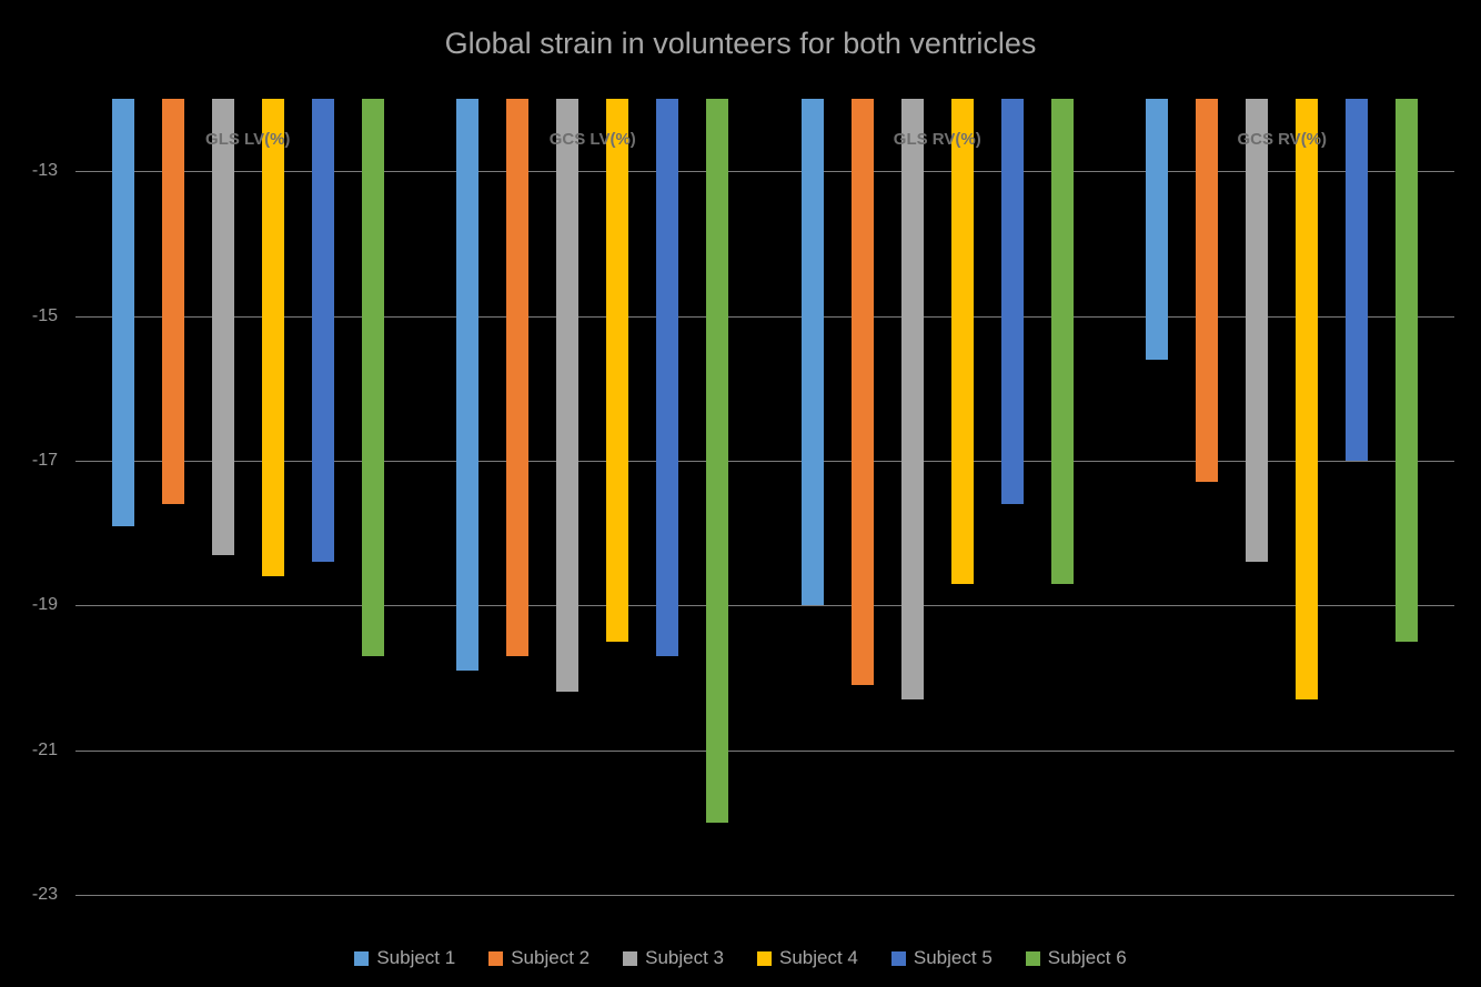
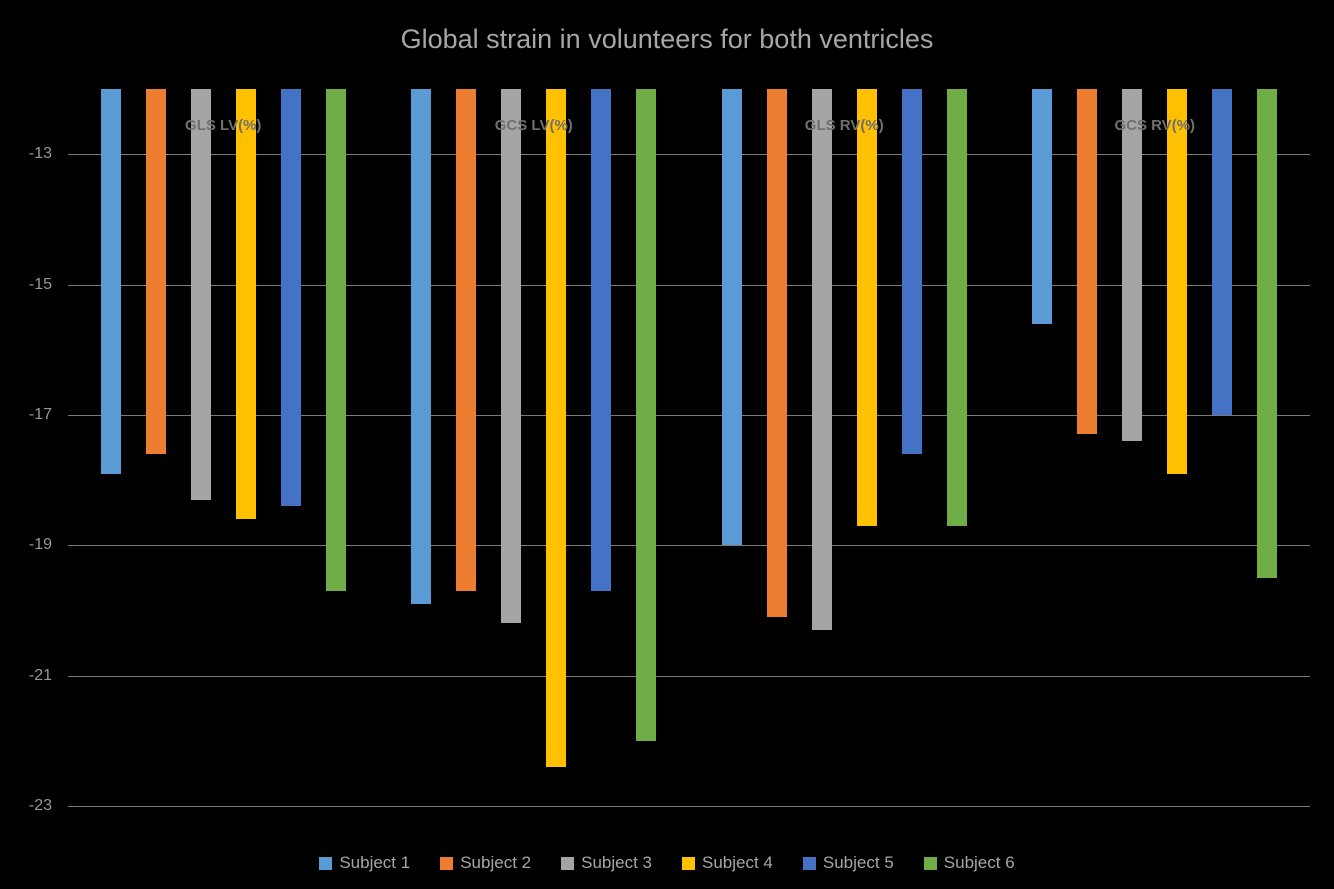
Subject 4/GCS LV(%): -19.5 -> -22.4
Subject 3/GCS RV(%): -18.4 -> -17.4
Subject 4/GCS RV(%): -20.3 -> -17.9
